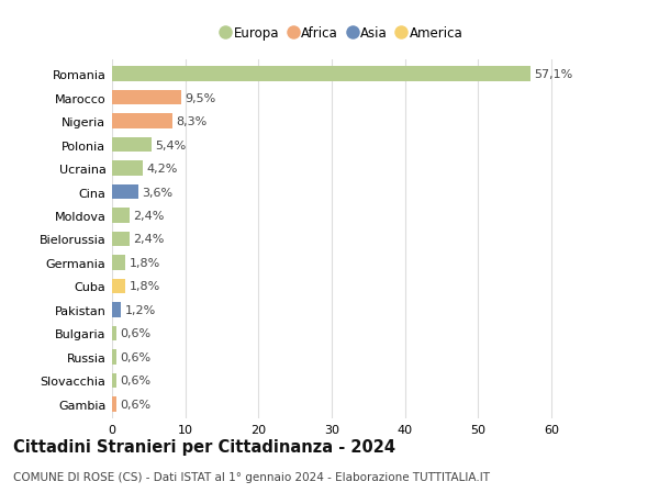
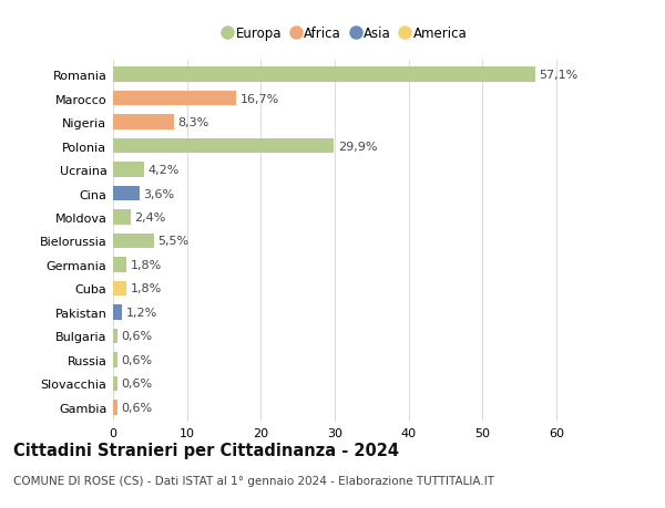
Marocco: 9,5% -> 16,7%
Polonia: 5,4% -> 29,9%
Bielorussia: 2,4% -> 5,5%
